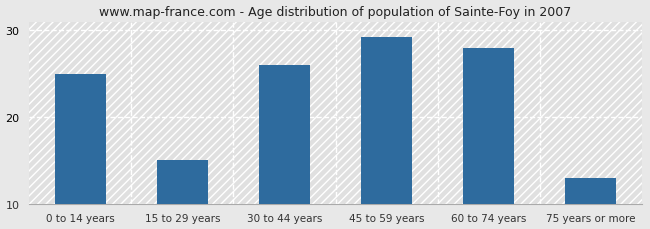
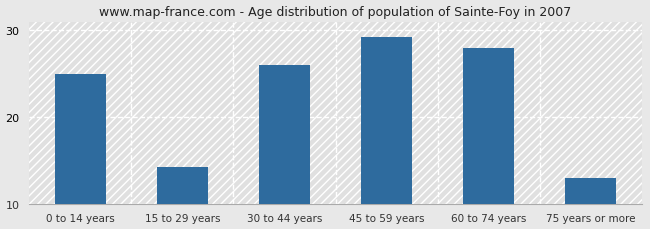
15 to 29 years: 15.0 -> 14.2
